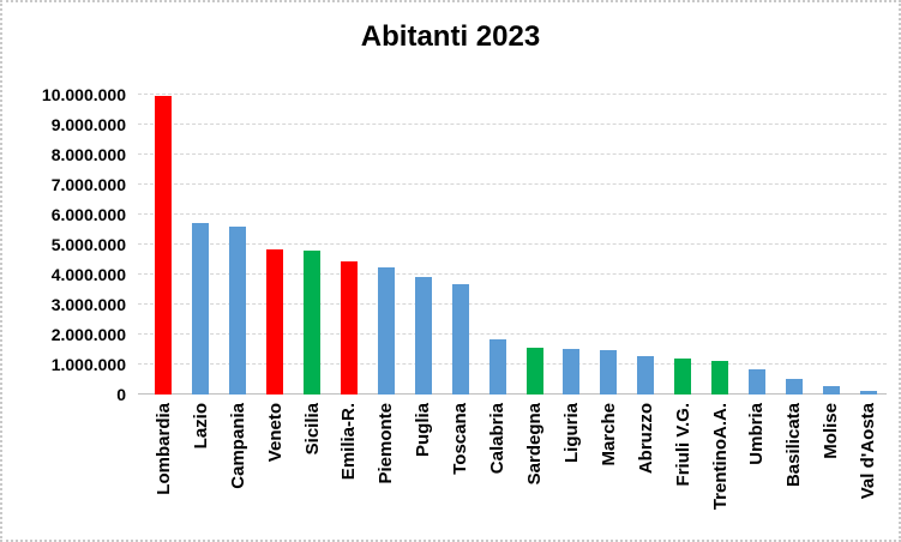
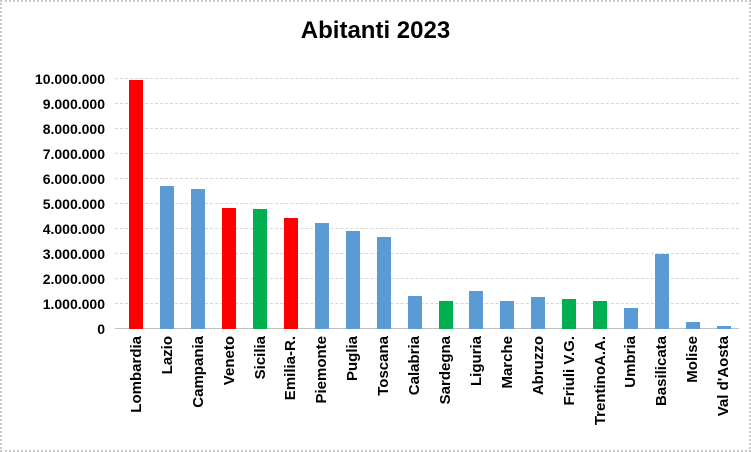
Calabria: 1800000 -> 1300000
Sardegna: 1600000 -> 1100000
Marche: 1500000 -> 1100000
Basilicata: 500000 -> 3000000
